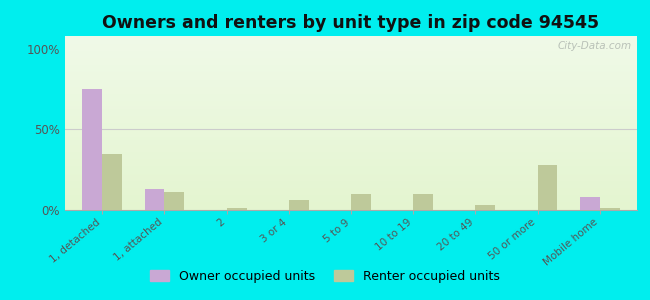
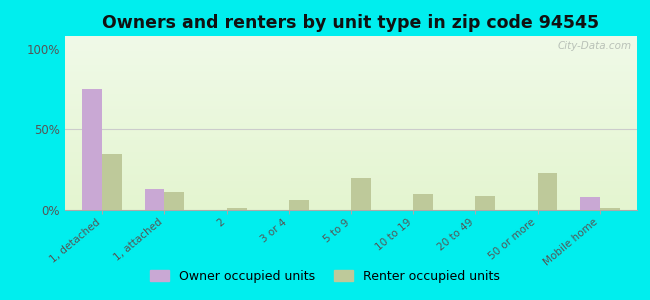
Renter occupied units/5 to 9: 10% -> 20%
Renter occupied units/20 to 49: 3% -> 9%
Renter occupied units/50 or more: 28% -> 23%
